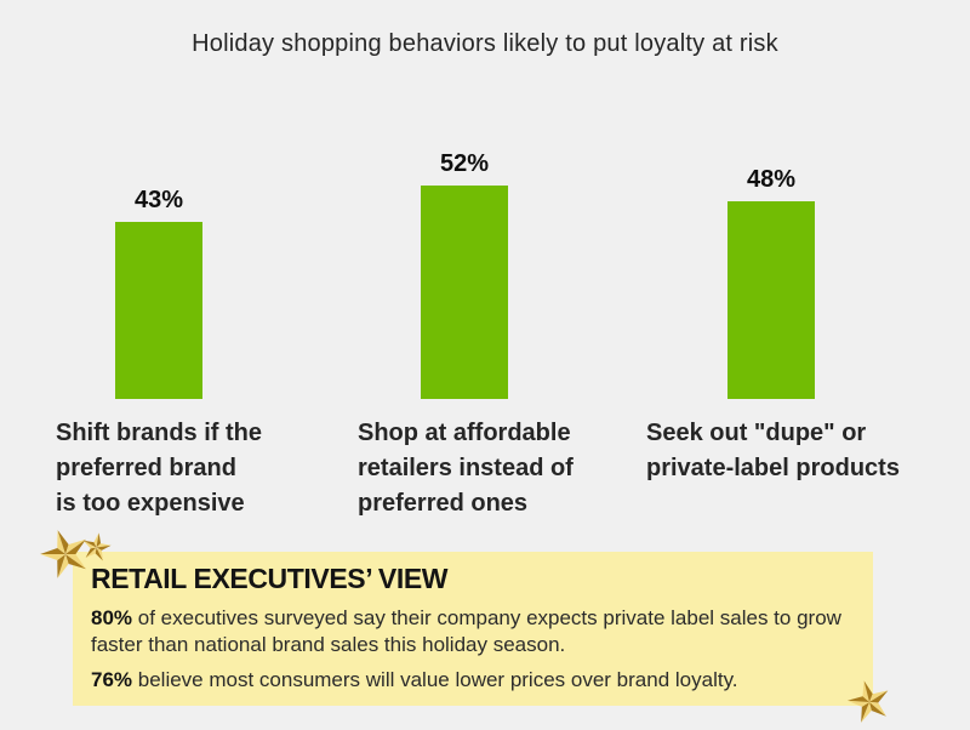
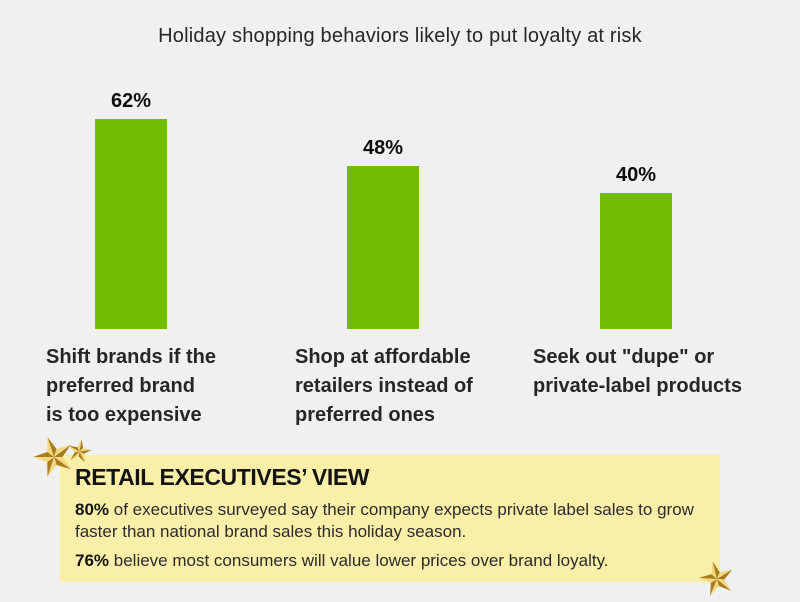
Shift brands if the preferred brand is too expensive: 43% -> 62%
Shop at affordable retailers instead of preferred ones: 52% -> 48%
Seek out "dupe" or private-label products: 48% -> 40%
